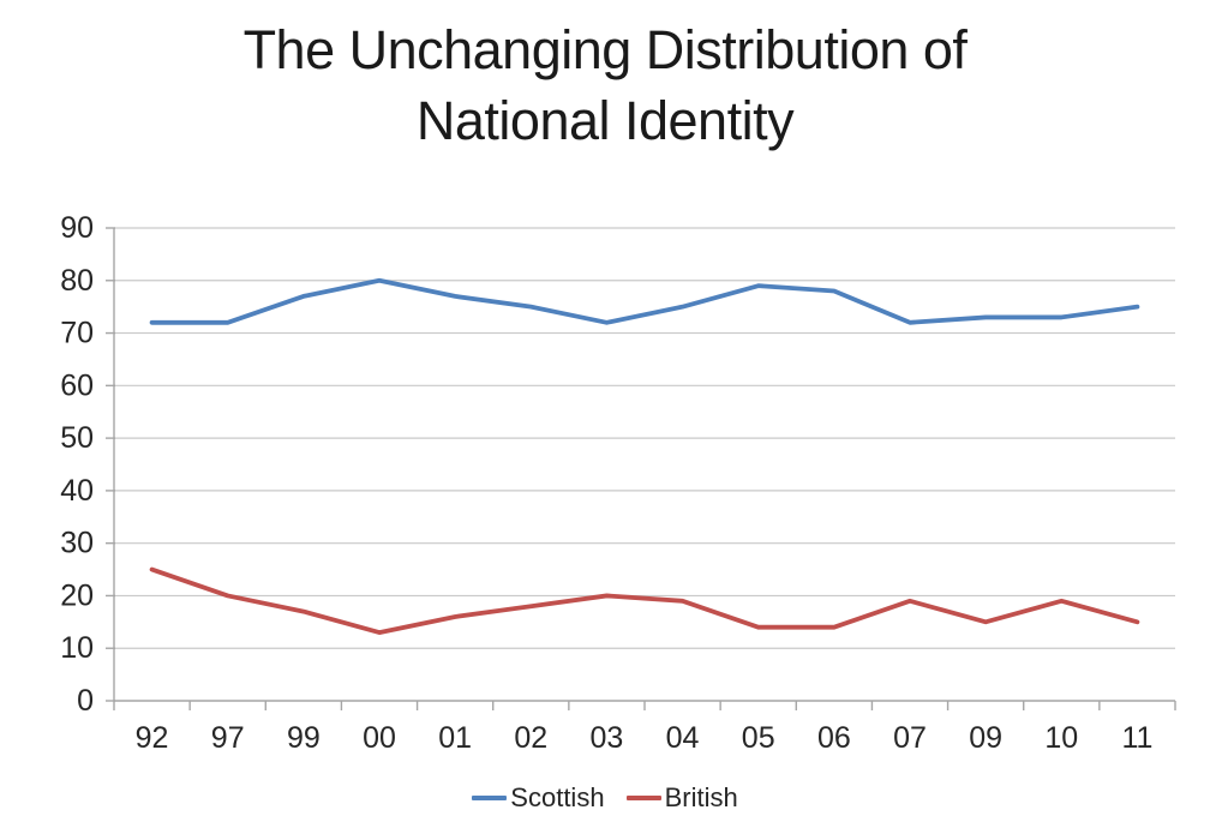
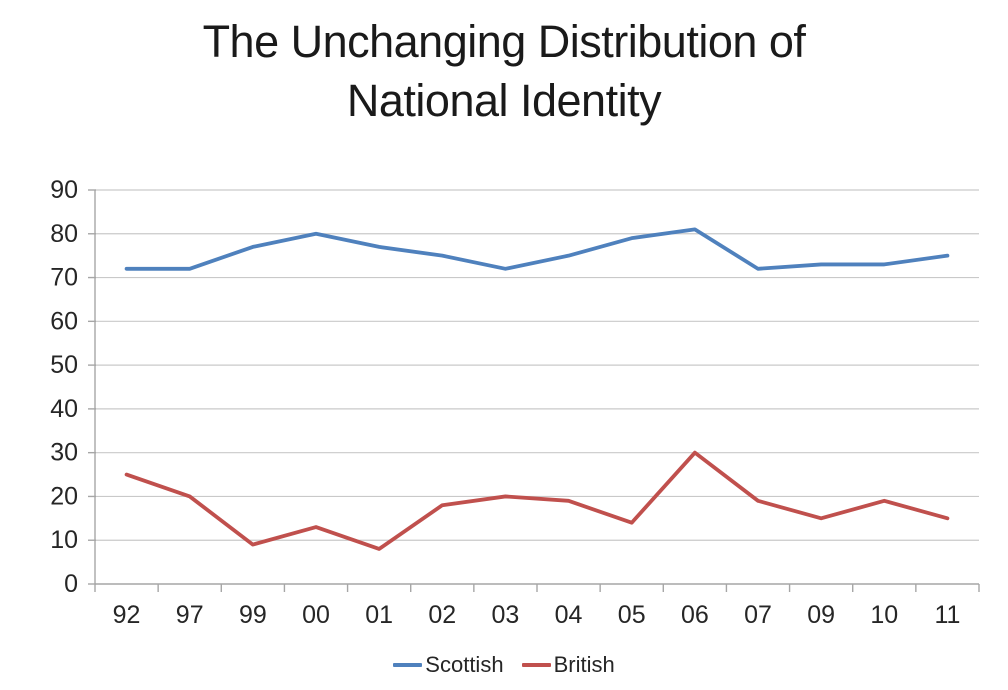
British/99: 17 -> 9
British/01: 16 -> 8
Scottish/06: 78 -> 81
British/06: 14 -> 30
